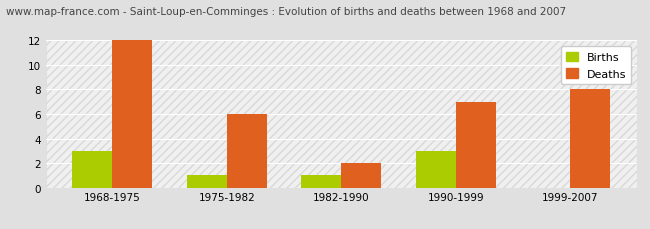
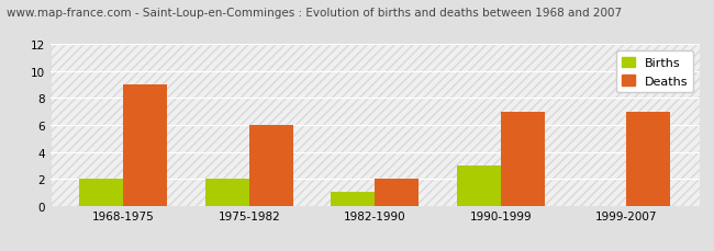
Births/1968-1975: 3 -> 2
Deaths/1968-1975: 12 -> 9
Births/1975-1982: 1 -> 2
Deaths/1999-2007: 8 -> 7
